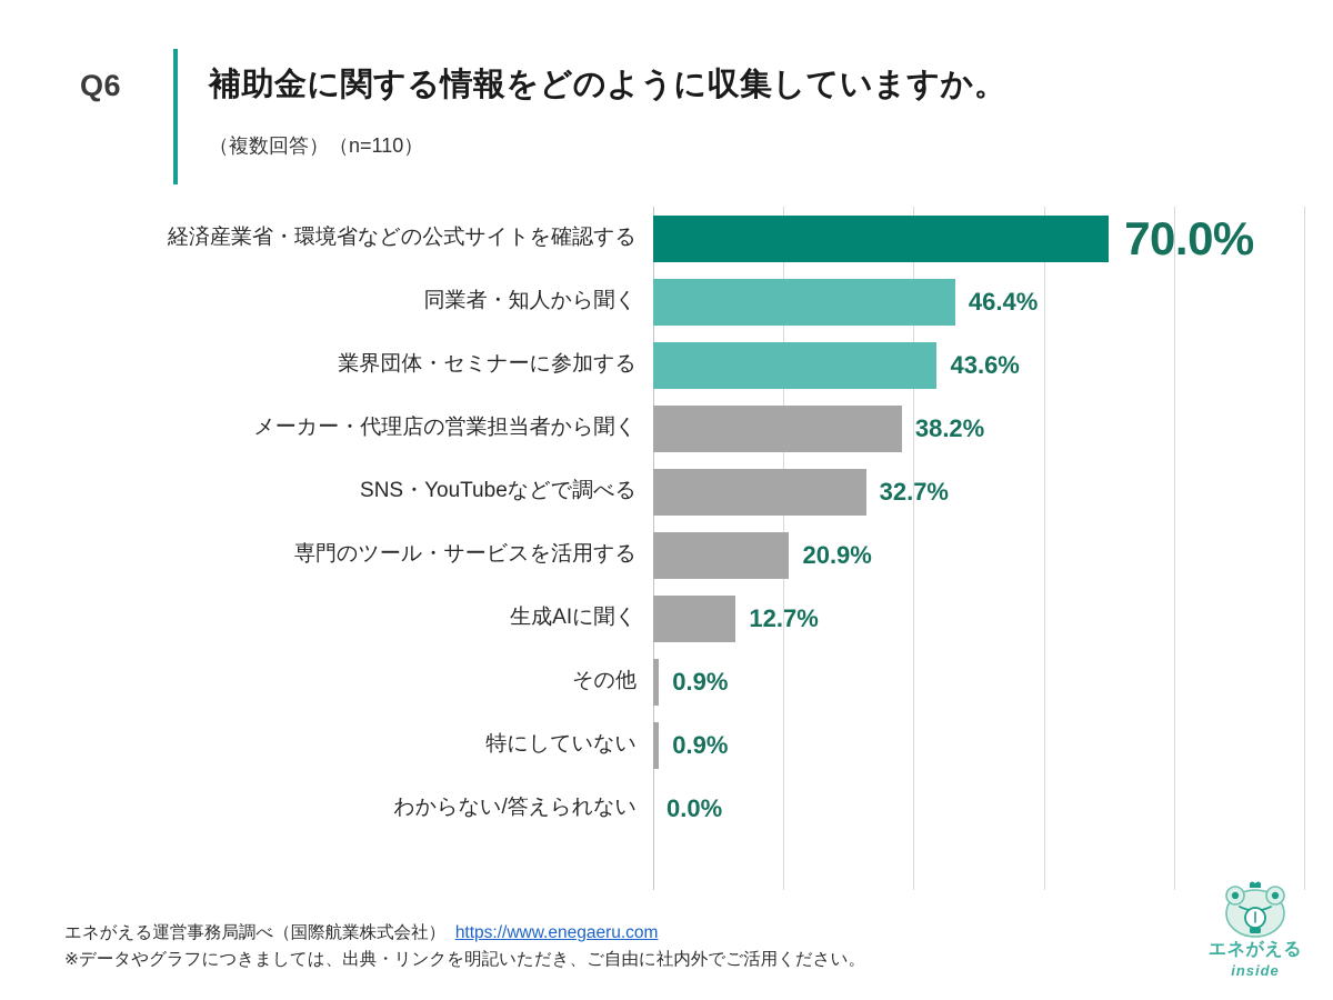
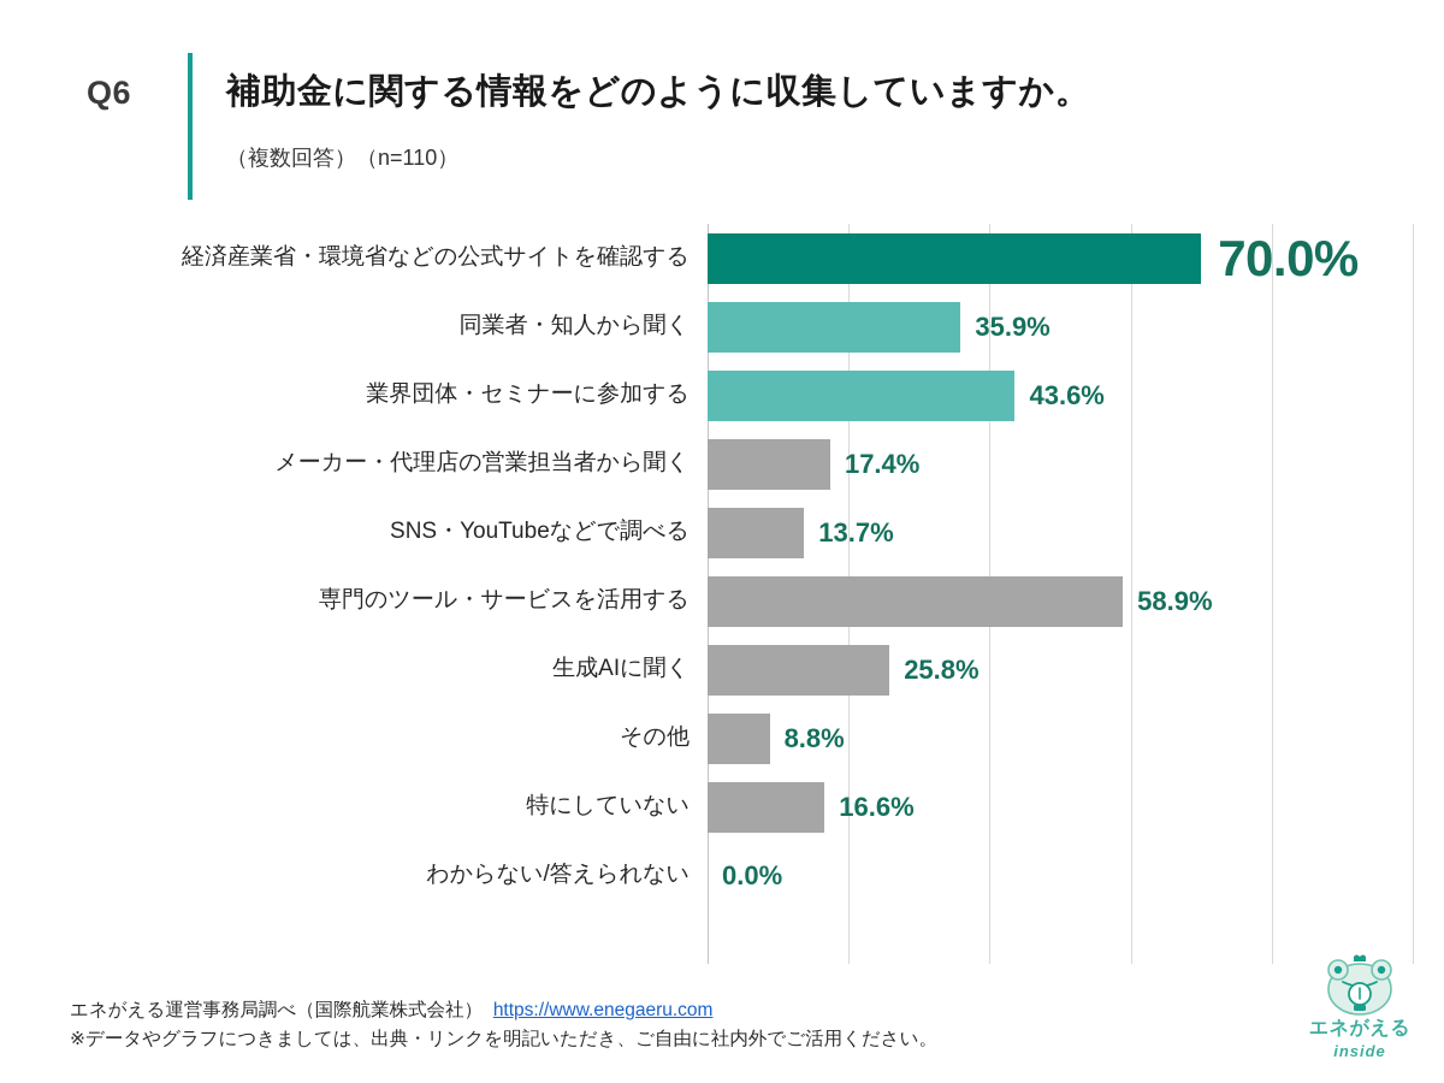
同業者・知人から聞く: 46.4% -> 35.9%
メーカー・代理店の営業担当者から聞く: 38.2% -> 17.4%
SNS・YouTubeなどで調べる: 32.7% -> 13.7%
専門のツール・サービスを活用する: 20.9% -> 58.9%
生成AIに聞く: 12.7% -> 25.8%
その他: 0.9% -> 8.8%
特にしていない: 0.9% -> 16.6%
